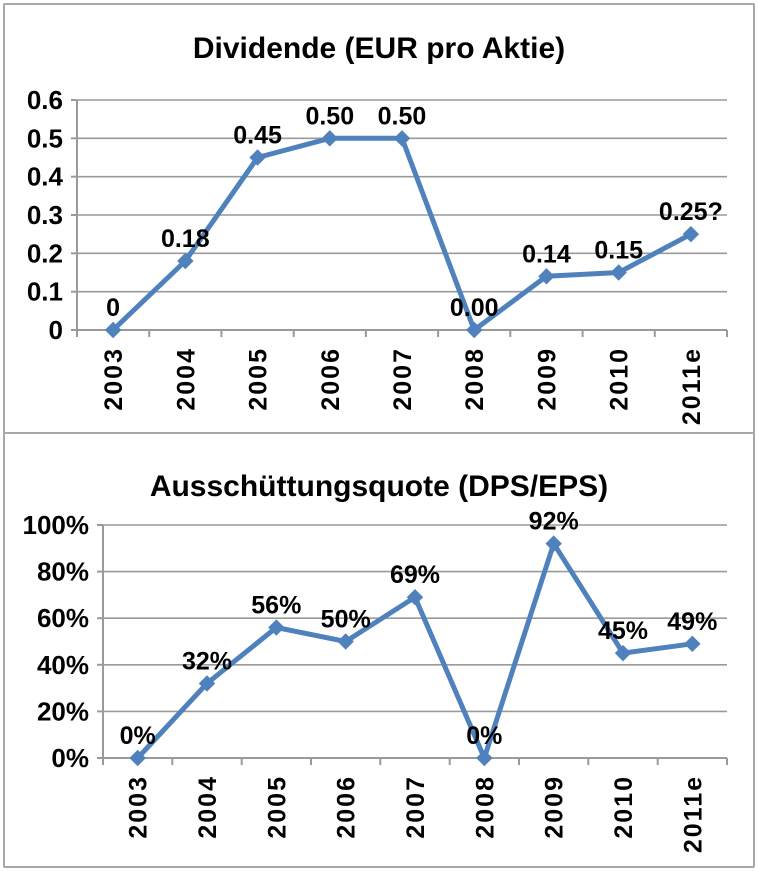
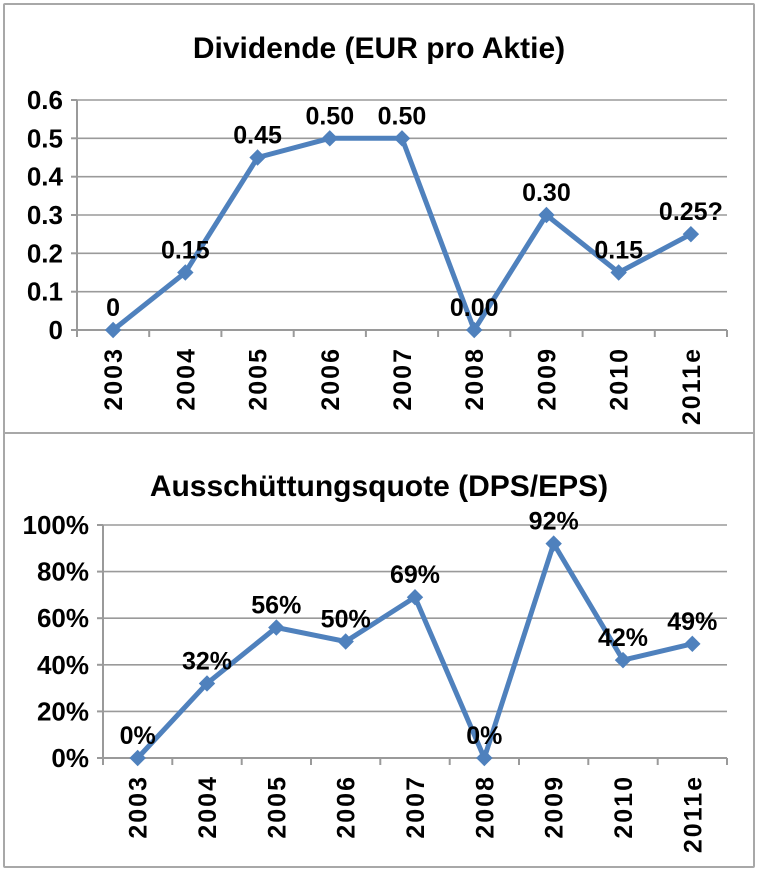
Dividende (EUR pro Aktie)/2004: 0.18 -> 0.15
Dividende (EUR pro Aktie)/2009: 0.14 -> 0.30
Ausschüttungsquote (DPS/EPS)/2010: 45% -> 42%
